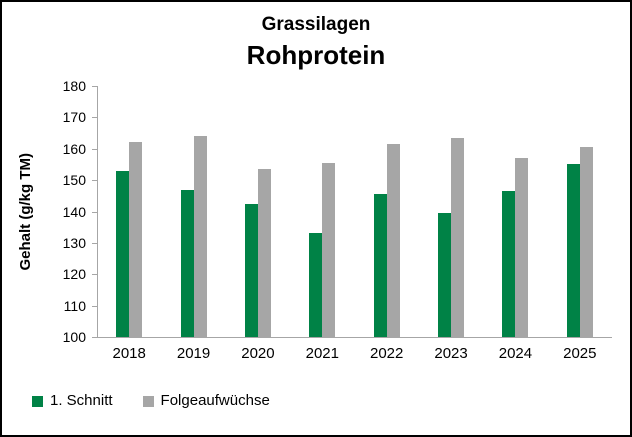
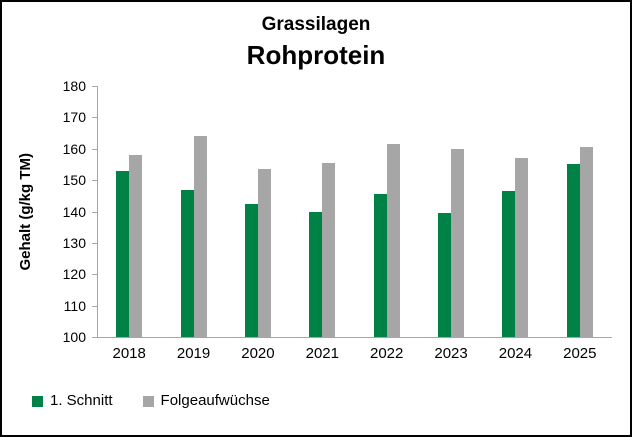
Folgeaufwüchse/2018: 162 -> 158
1. Schnitt/2021: 133 -> 140
Folgeaufwüchse/2023: 164 -> 160
